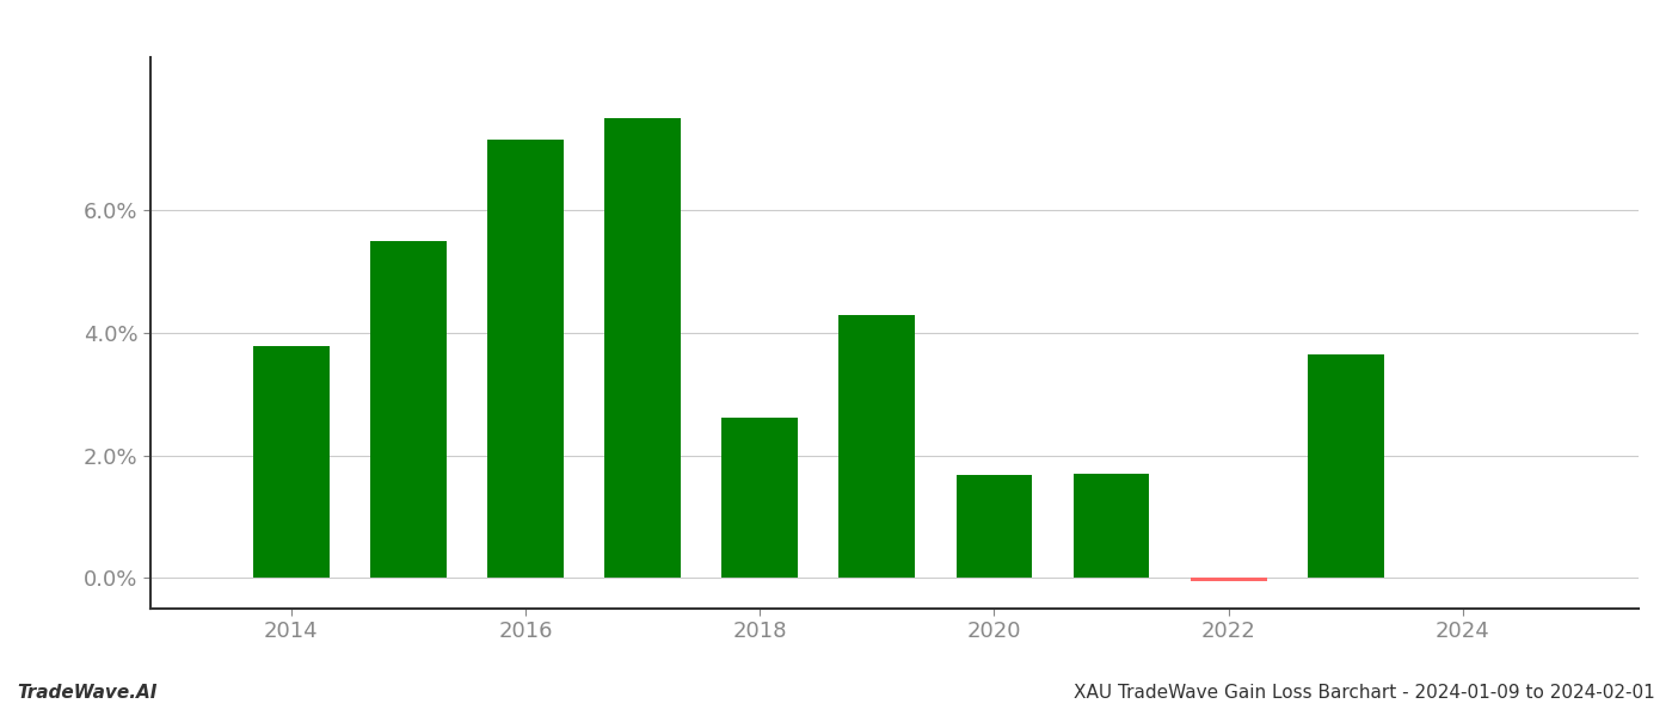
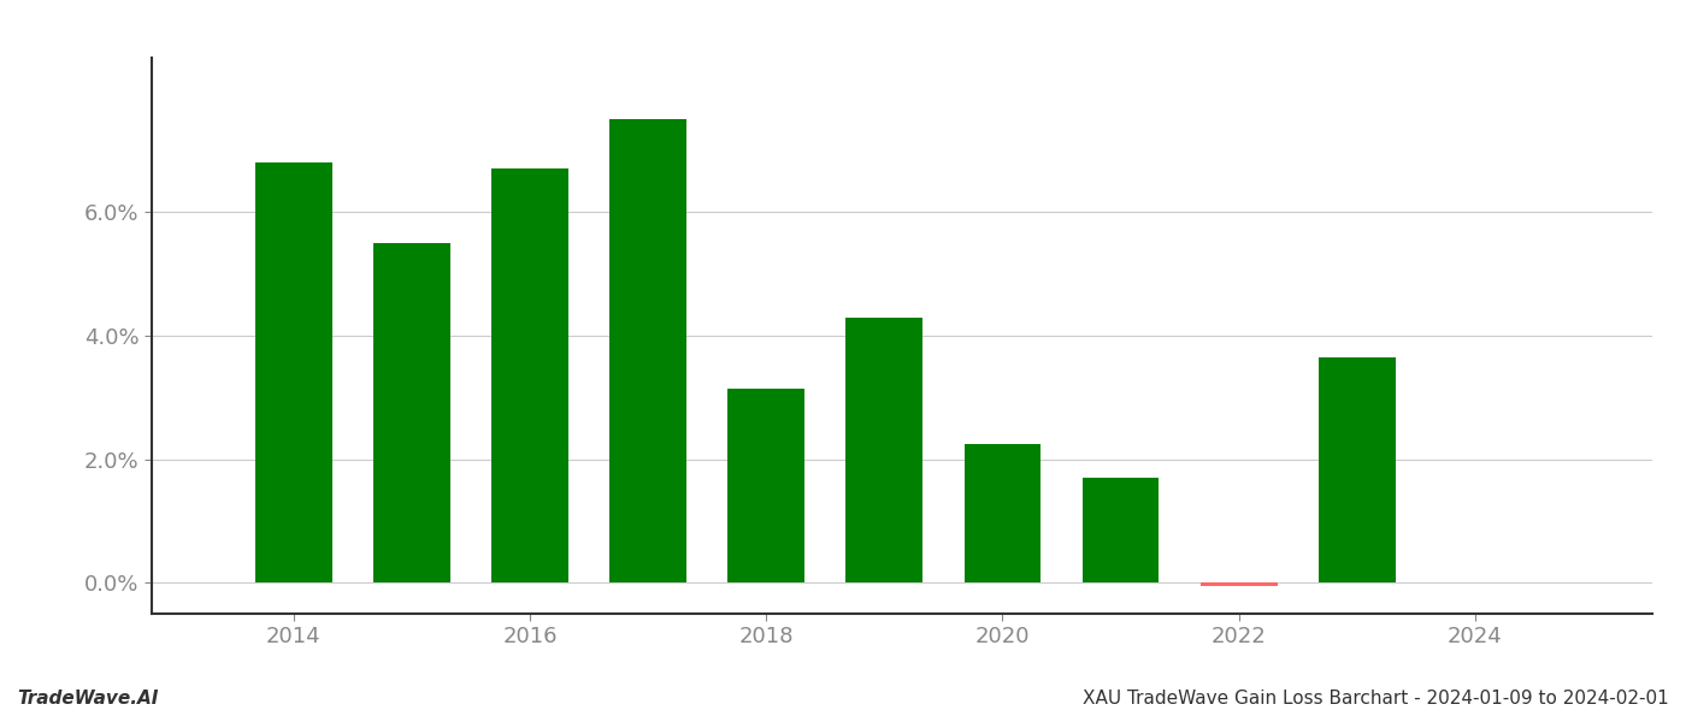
2014: 3.78% -> 6.80%
2016: 7.16% -> 6.70%
2018: 2.62% -> 3.15%
2020: 1.68% -> 2.25%
